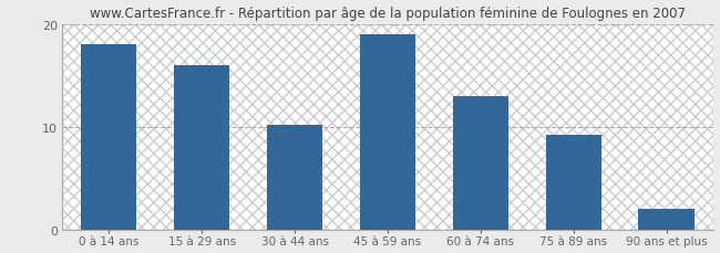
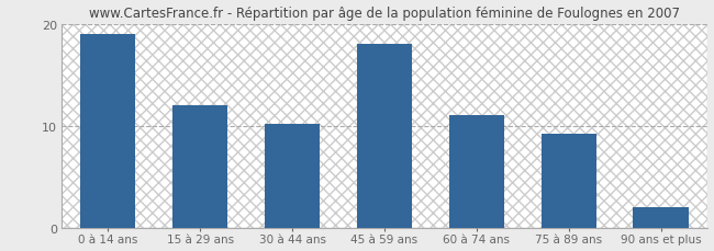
0 à 14 ans: 18.0 -> 19.0
15 à 29 ans: 16.0 -> 12.0
45 à 59 ans: 19.0 -> 18.0
60 à 74 ans: 13.0 -> 11.0
